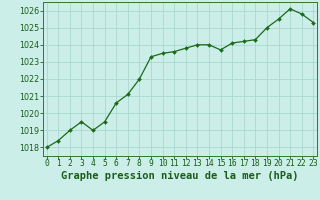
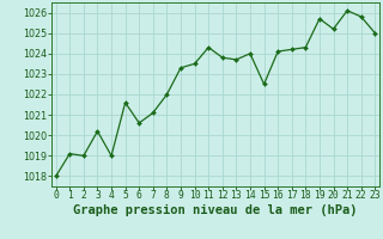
1: 1018.4 -> 1019.1
3: 1019.5 -> 1020.2
5: 1019.5 -> 1021.6
11: 1023.6 -> 1024.3
13: 1024.0 -> 1023.7
15: 1023.7 -> 1022.5
19: 1025.0 -> 1025.7
20: 1025.5 -> 1025.2
23: 1025.3 -> 1025.0
